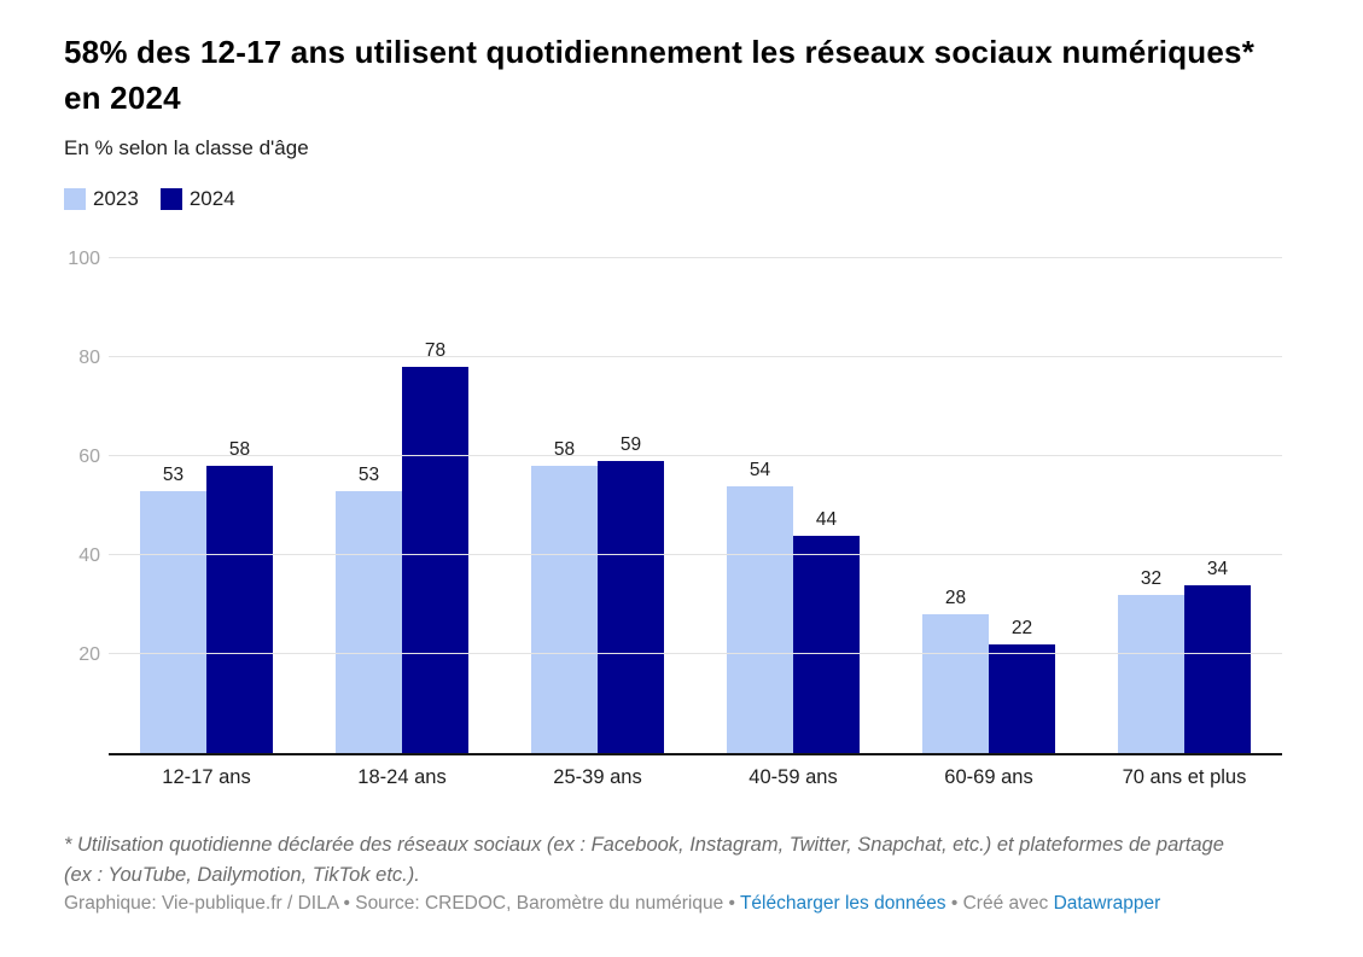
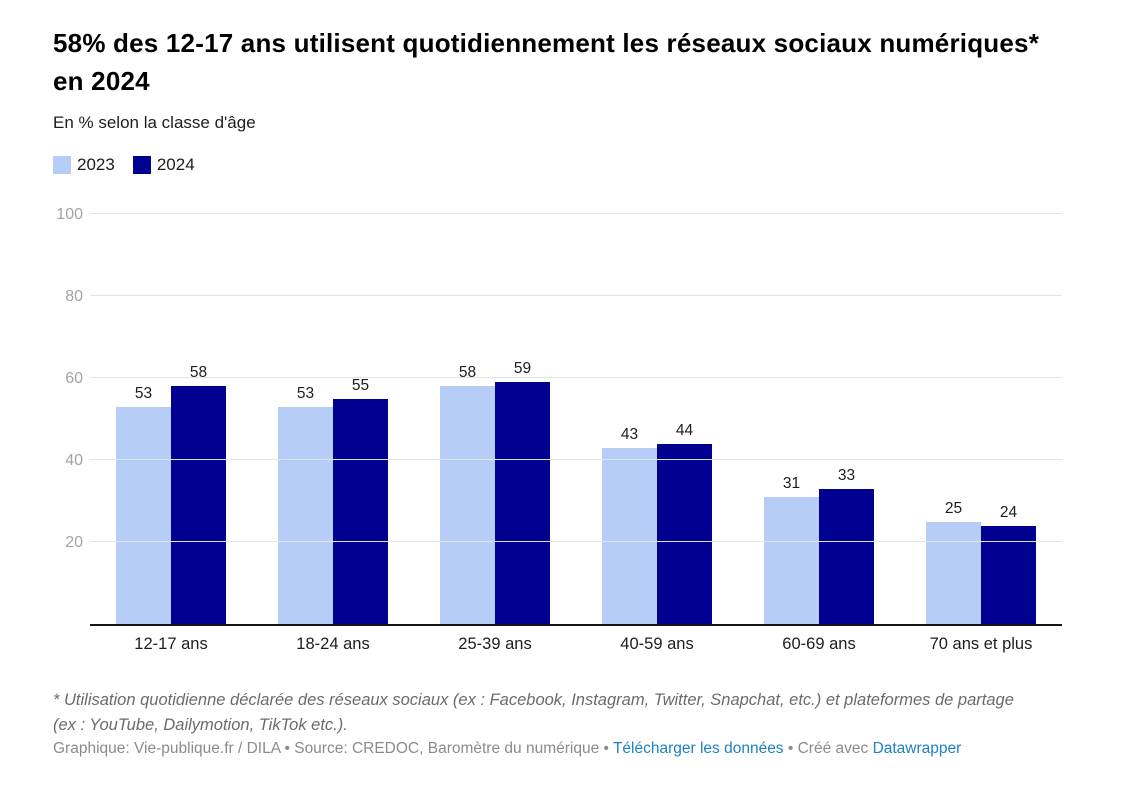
2024/18-24 ans: 78 -> 55
2023/40-59 ans: 54 -> 43
2023/60-69 ans: 28 -> 31
2024/60-69 ans: 22 -> 33
2023/70 ans et plus: 32 -> 25
2024/70 ans et plus: 34 -> 24
